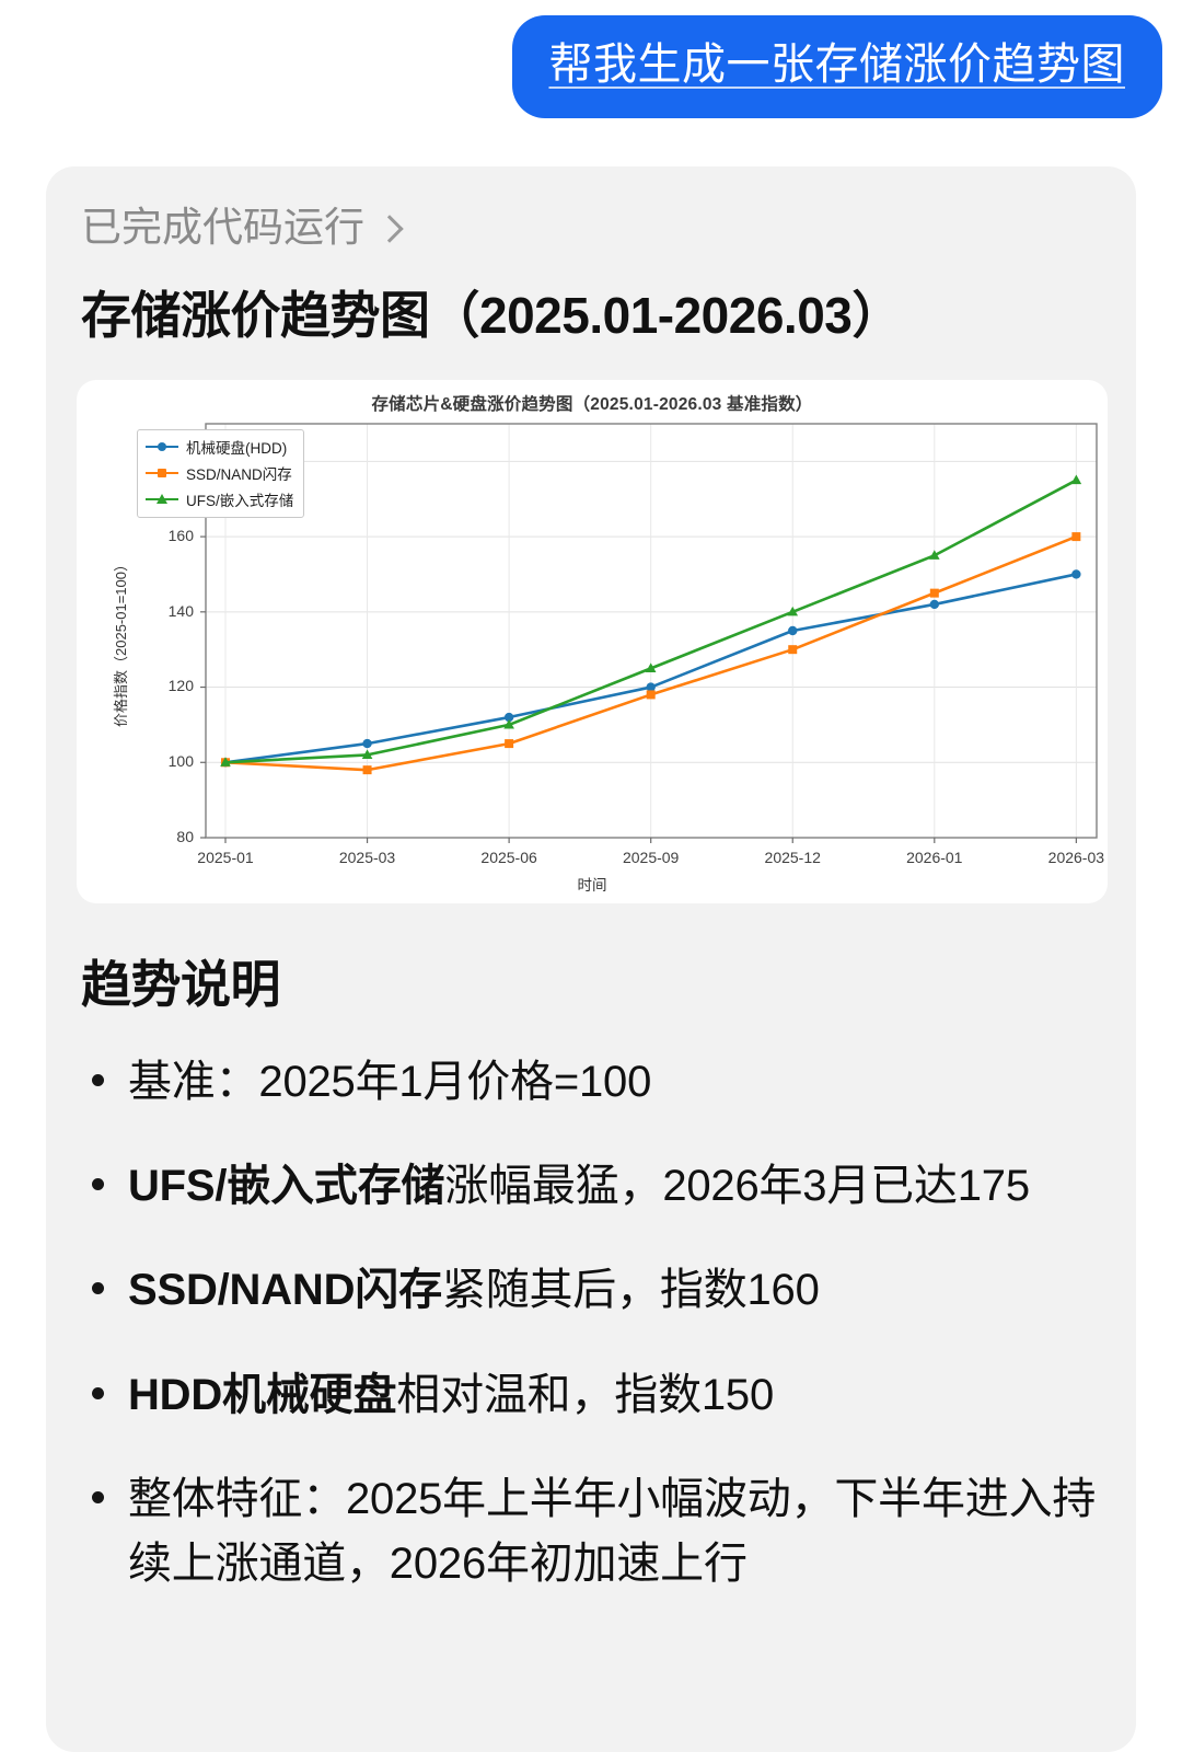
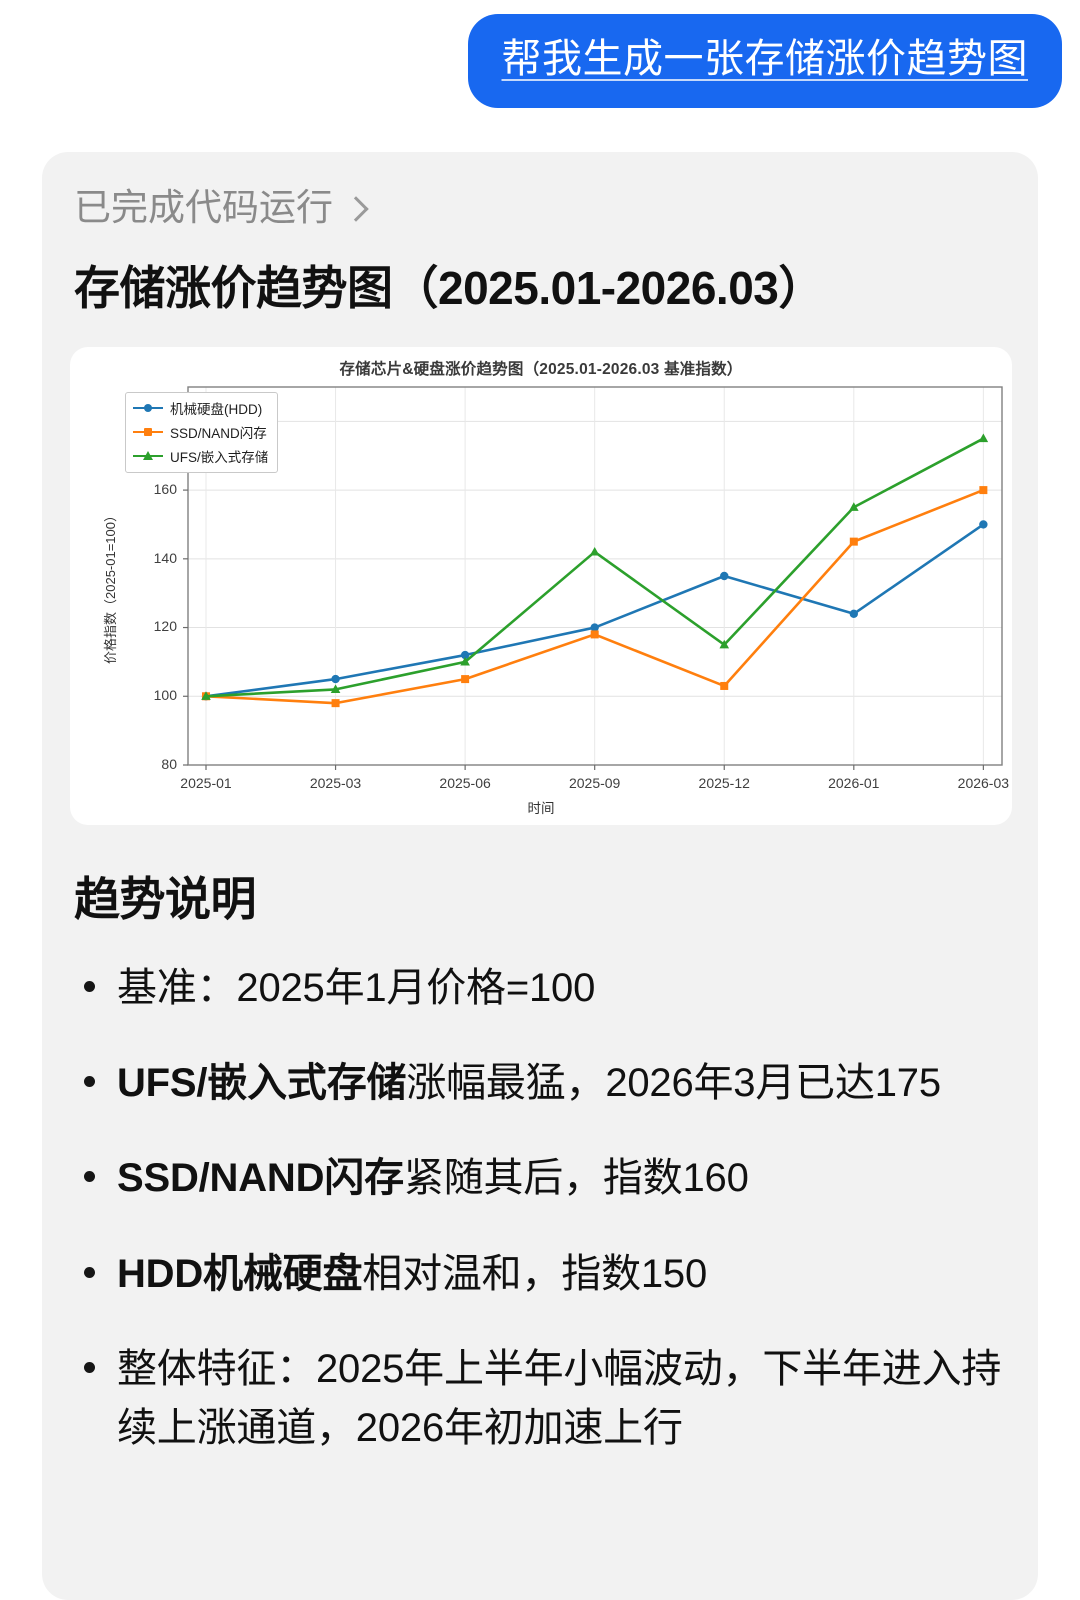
UFS/嵌入式存储/2025-09: 125 -> 142
SSD/NAND闪存/2025-12: 130 -> 103
UFS/嵌入式存储/2025-12: 140 -> 115
机械硬盘(HDD)/2026-01: 142 -> 124
